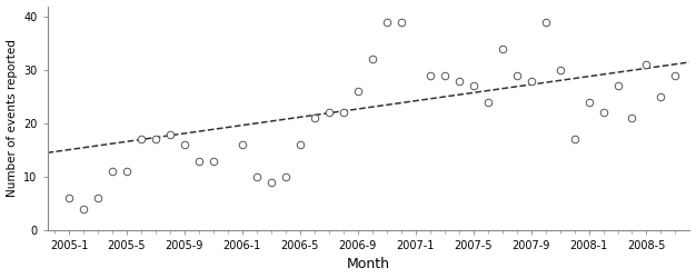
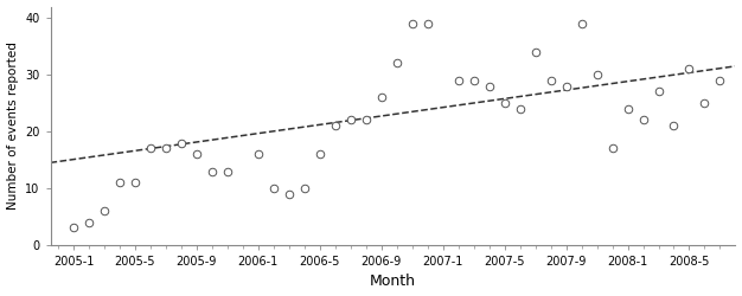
2005-1: 6 -> 3
2007-5: 27 -> 25
